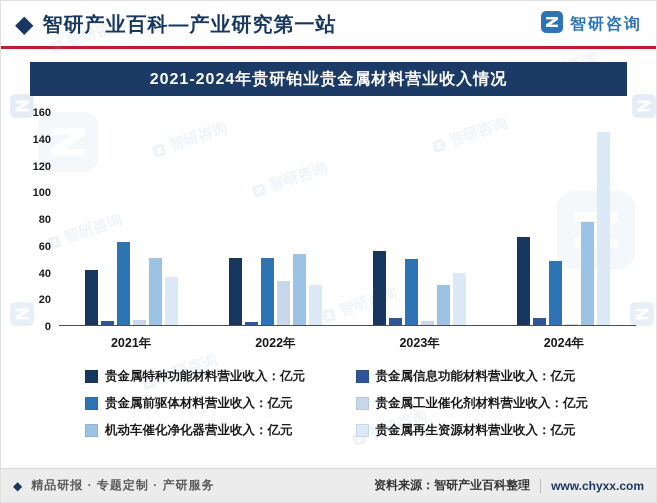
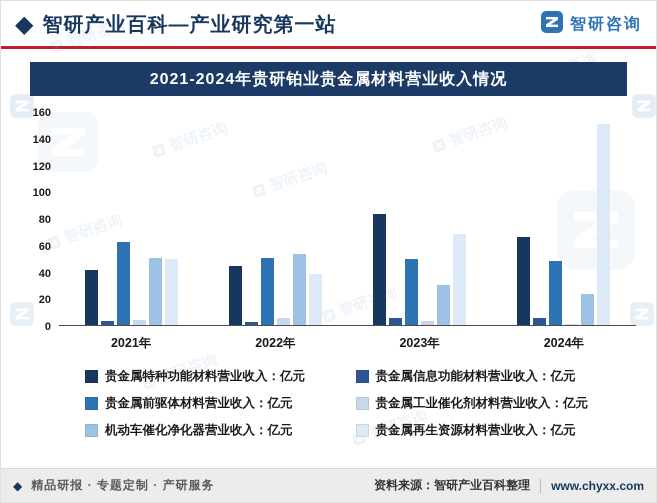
贵金属再生资源材料营业收入：亿元/2021年: 36 -> 49
贵金属特种功能材料营业收入：亿元/2022年: 50 -> 44
贵金属工业催化剂材料营业收入：亿元/2022年: 33 -> 5
贵金属再生资源材料营业收入：亿元/2022年: 30 -> 38
贵金属特种功能材料营业收入：亿元/2023年: 55 -> 83
贵金属再生资源材料营业收入：亿元/2023年: 39 -> 68
机动车催化净化器营业收入：亿元/2024年: 77 -> 23
贵金属再生资源材料营业收入：亿元/2024年: 144 -> 150
